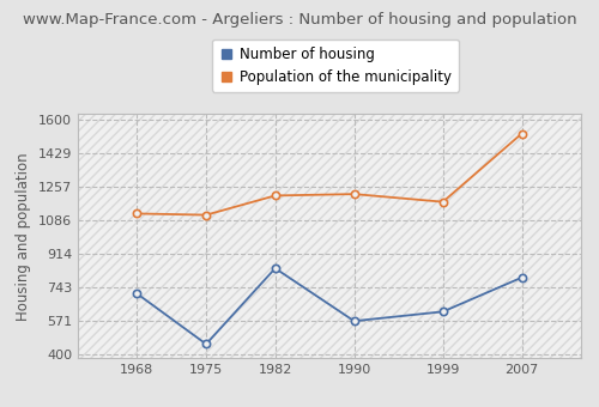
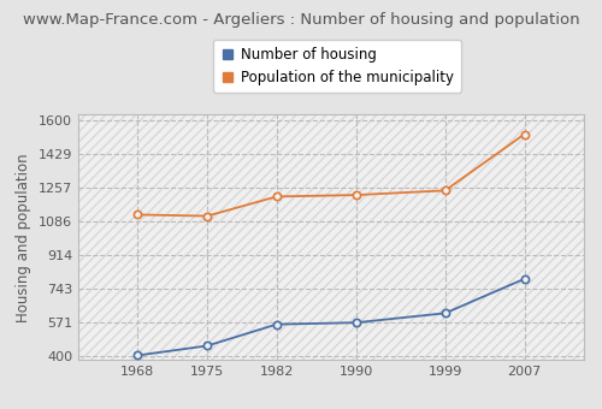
Number of housing/1968: 710 -> 400
Number of housing/1982: 840 -> 560
Population of the municipality/1999: 1180 -> 1240
